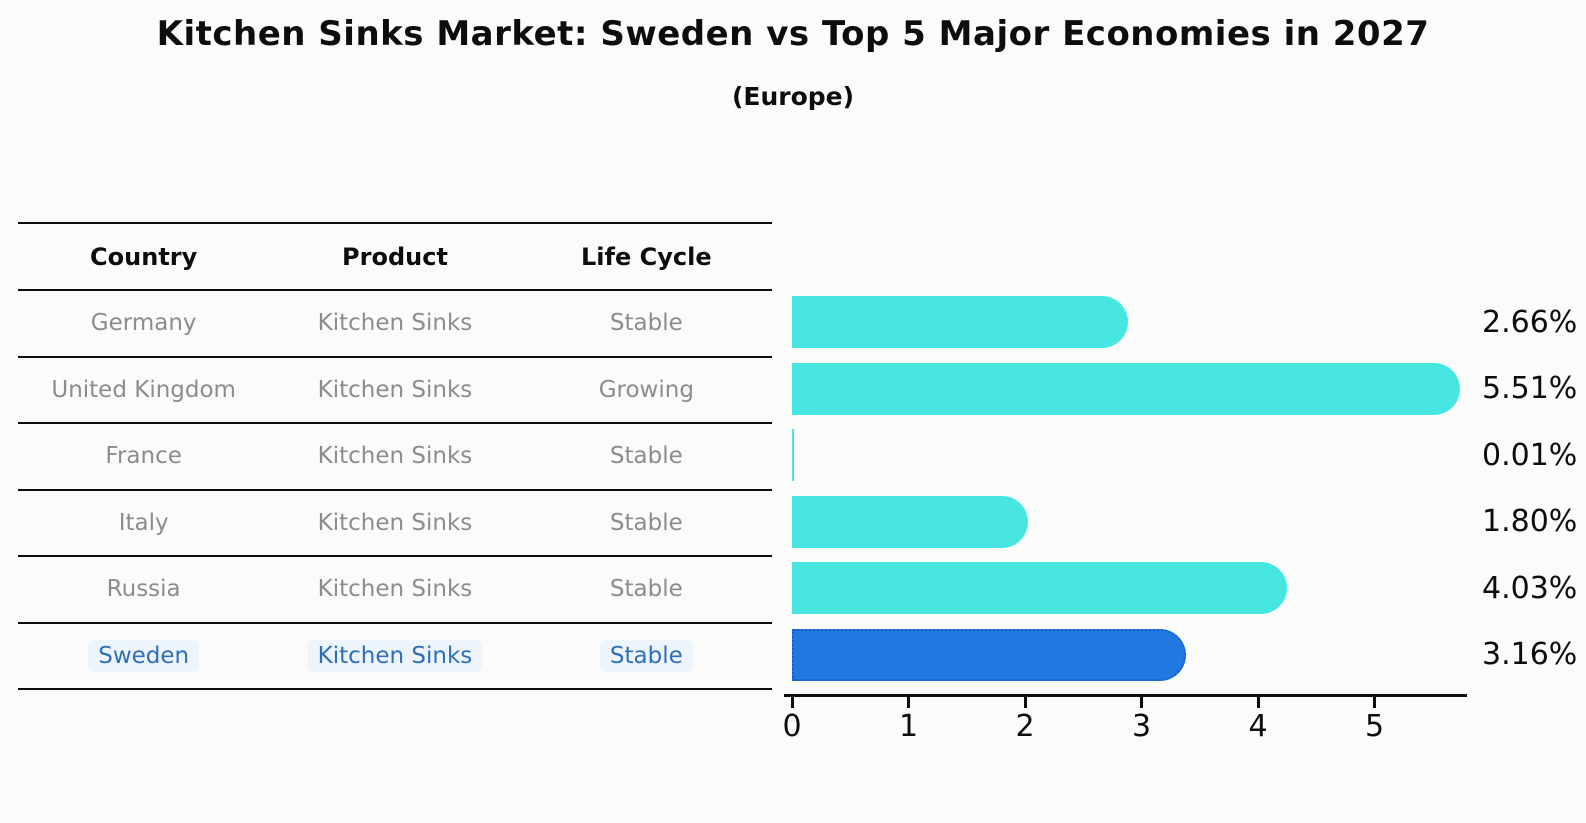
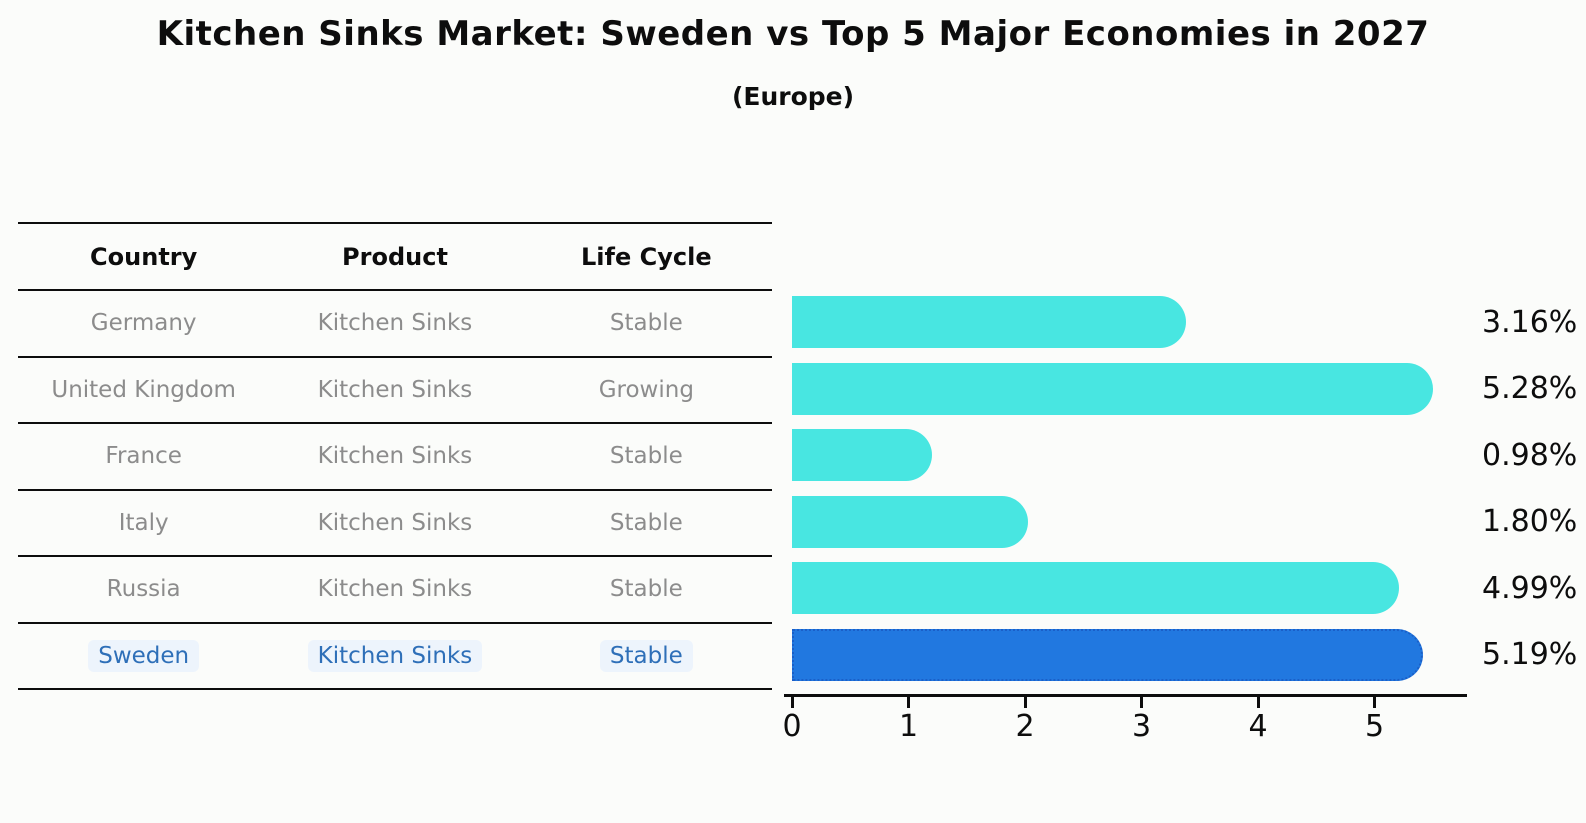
Germany: 2.66% -> 3.16%
United Kingdom: 5.51% -> 5.28%
France: 0.01% -> 0.98%
Russia: 4.03% -> 4.99%
Sweden: 3.16% -> 5.19%
